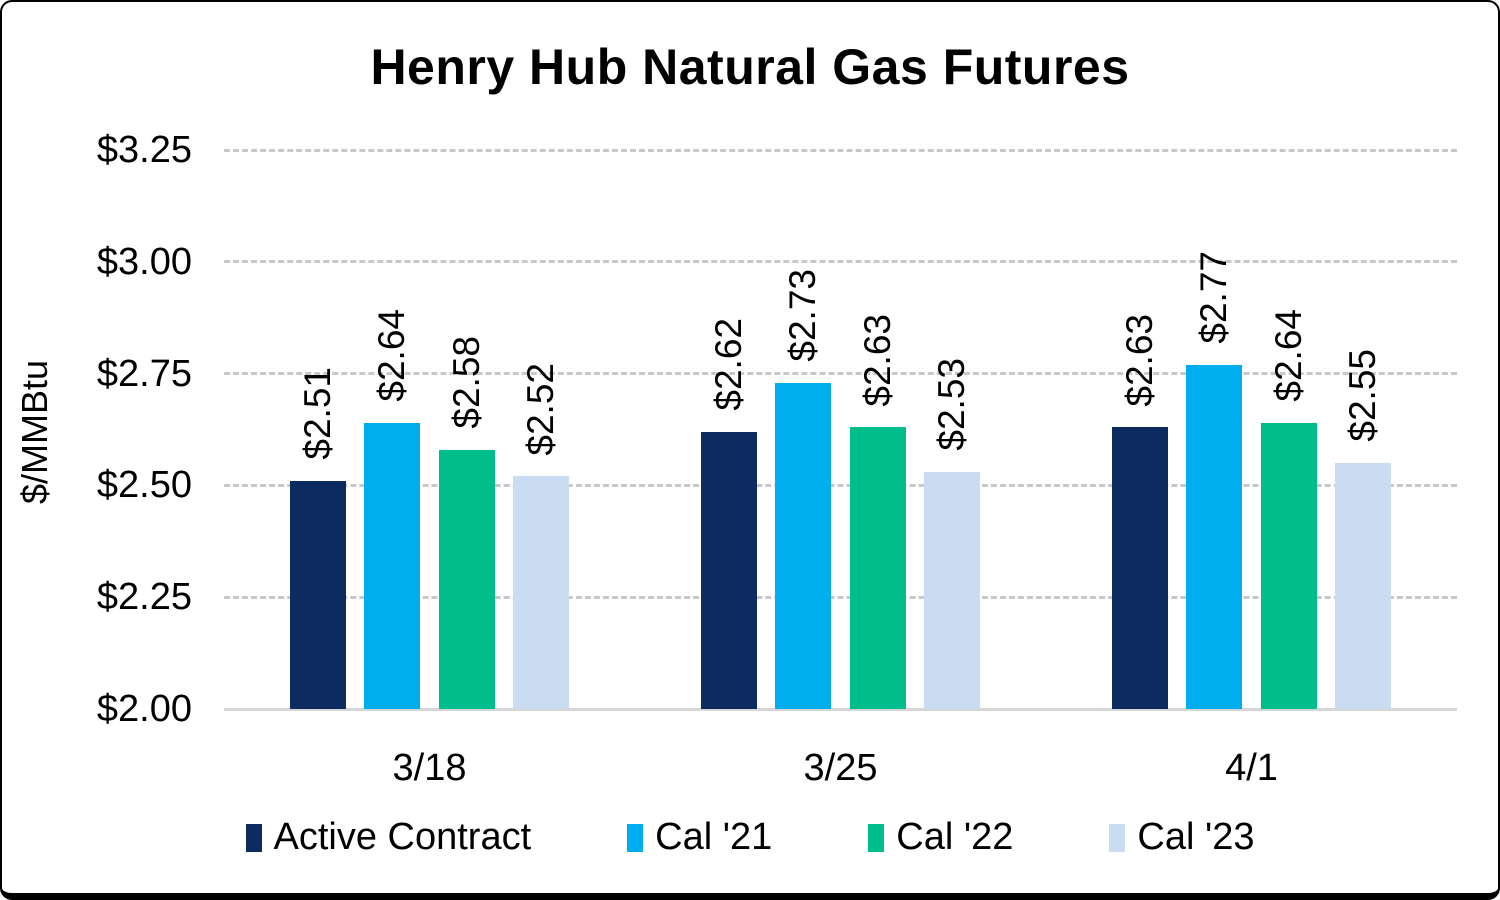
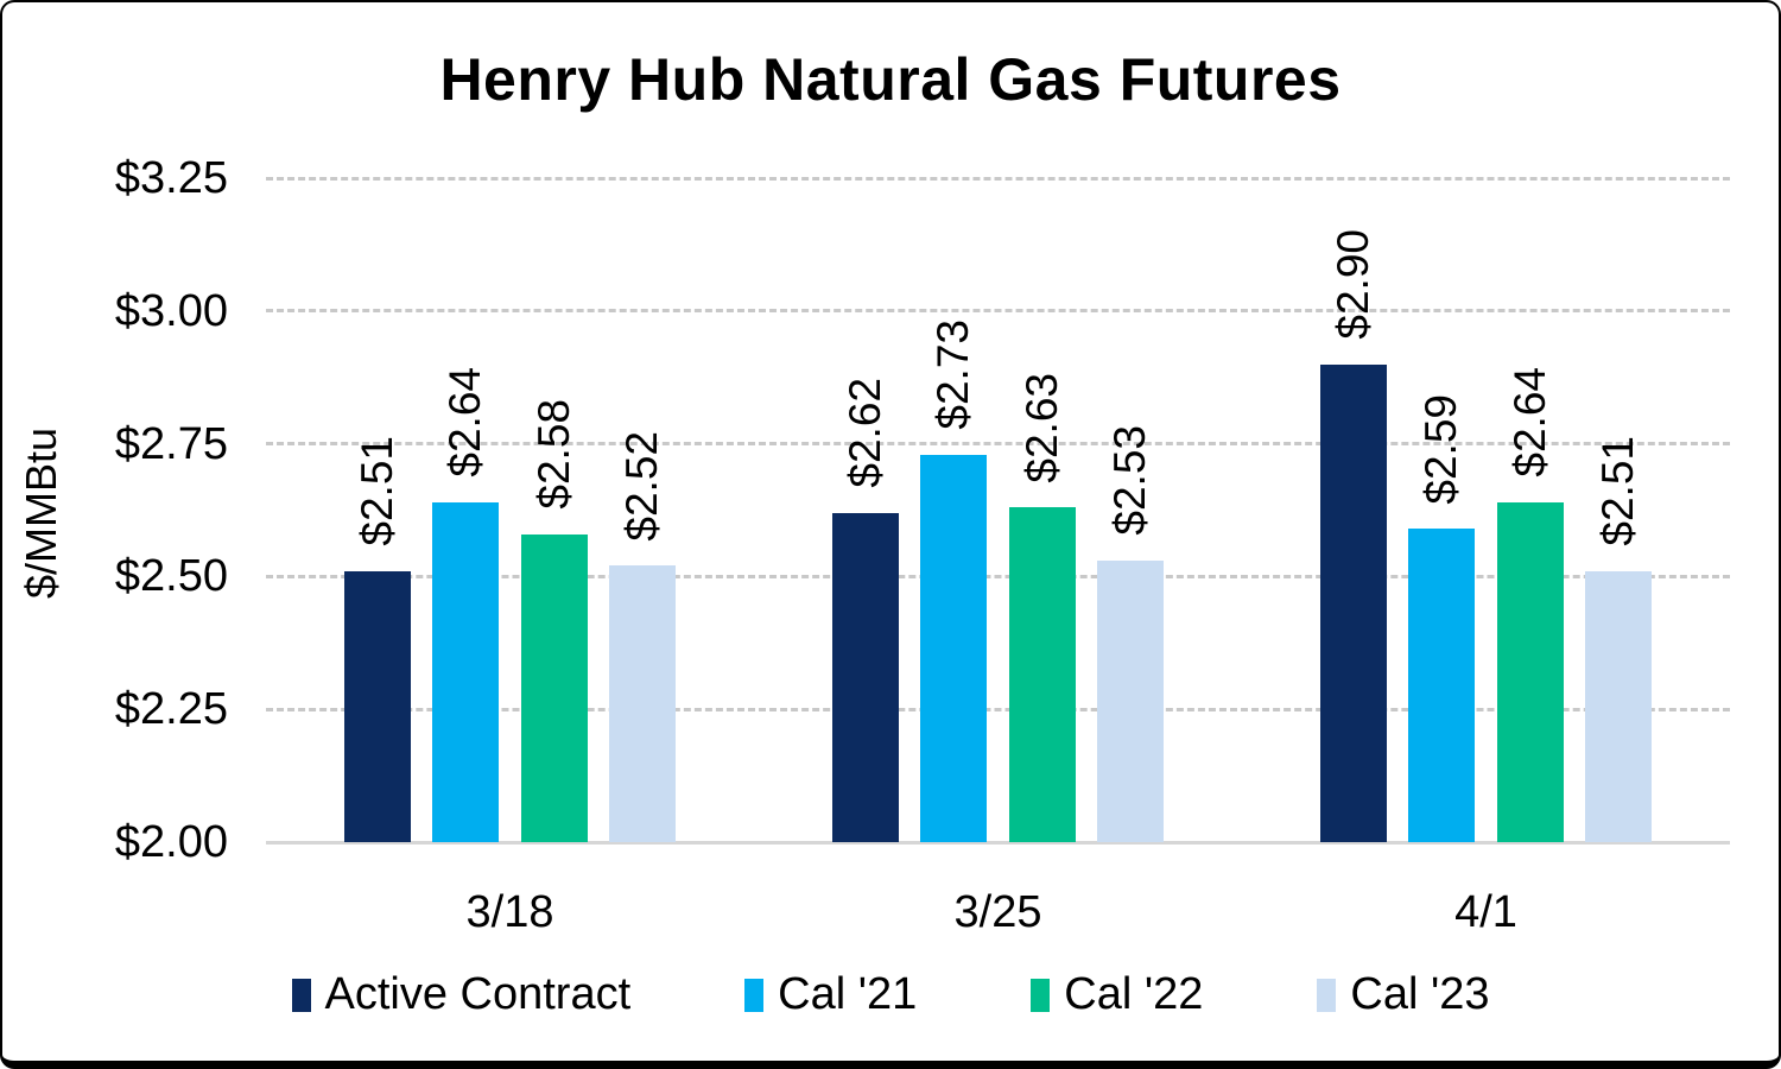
Active Contract/4/1: $2.63 -> $2.90
Cal '21/4/1: $2.77 -> $2.59
Cal '23/4/1: $2.55 -> $2.51
